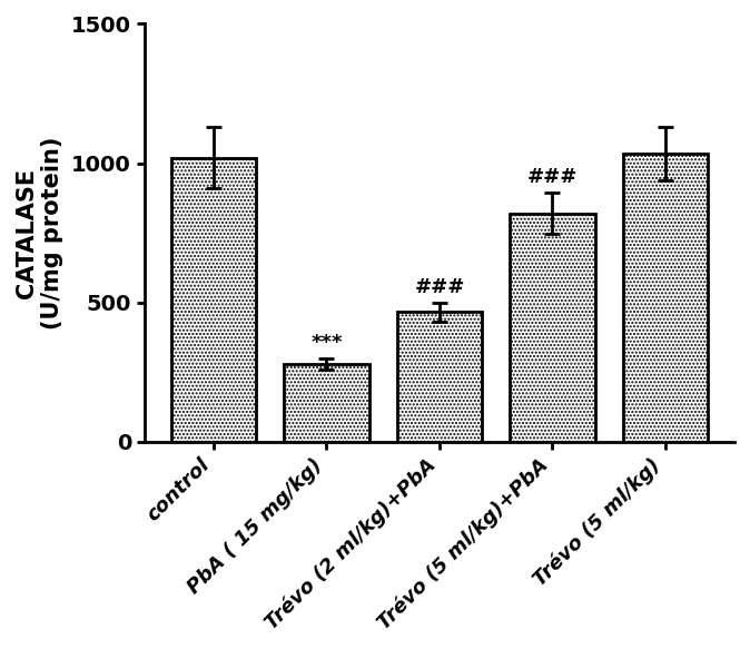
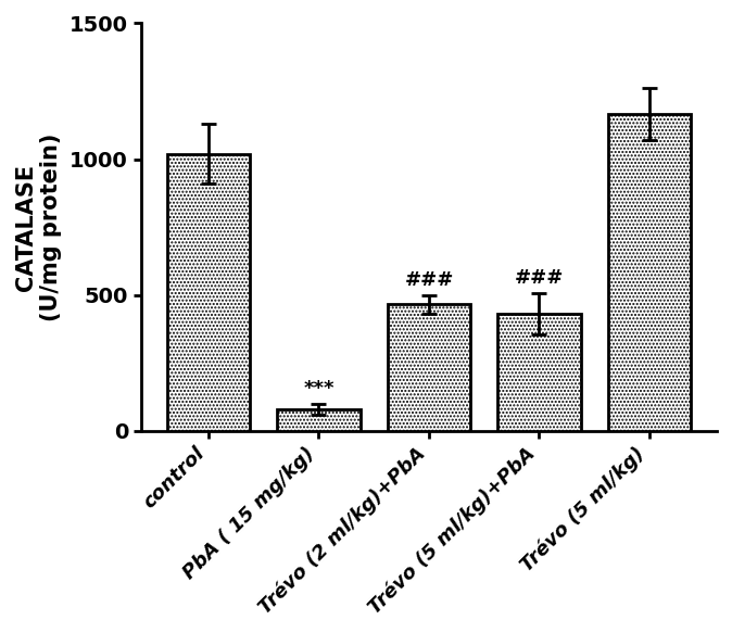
PbA ( 15 mg/kg): 280 -> 80
Trévo (5 ml/kg)+PbA: 820 -> 430
Trévo (5 ml/kg): 1035 -> 1165
